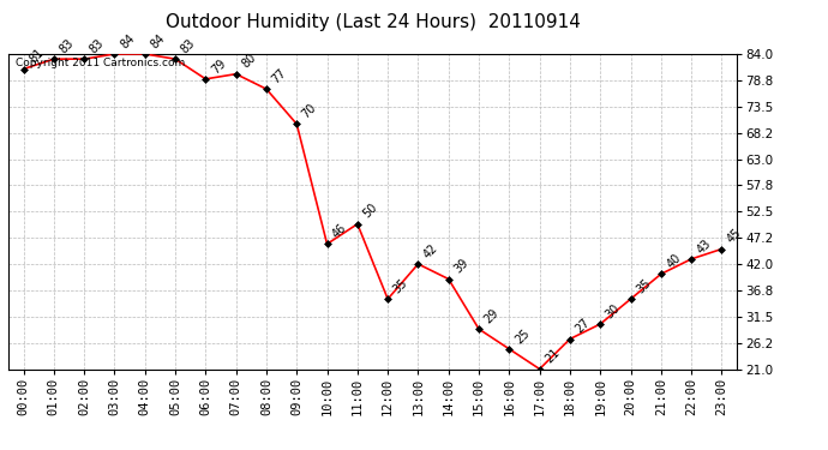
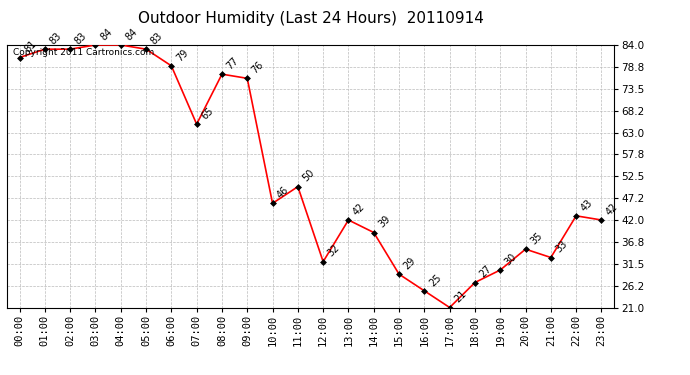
07:00: 80 -> 65
09:00: 70 -> 76
12:00: 35 -> 32
21:00: 40 -> 33
23:00: 45 -> 42
